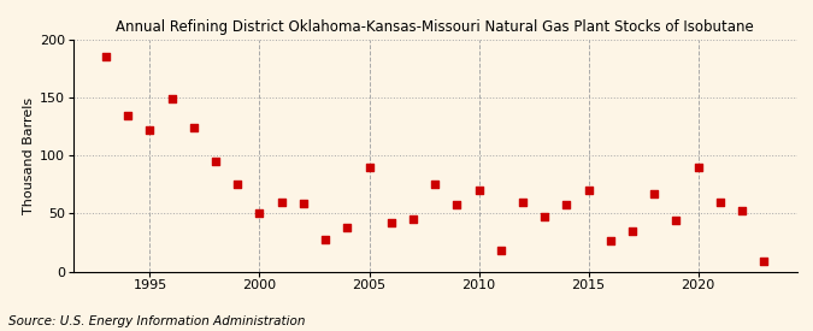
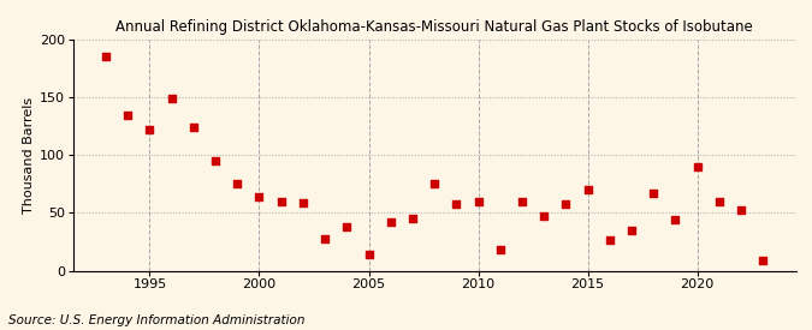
2000: 50 -> 64
2005: 90 -> 14
2010: 70 -> 60
